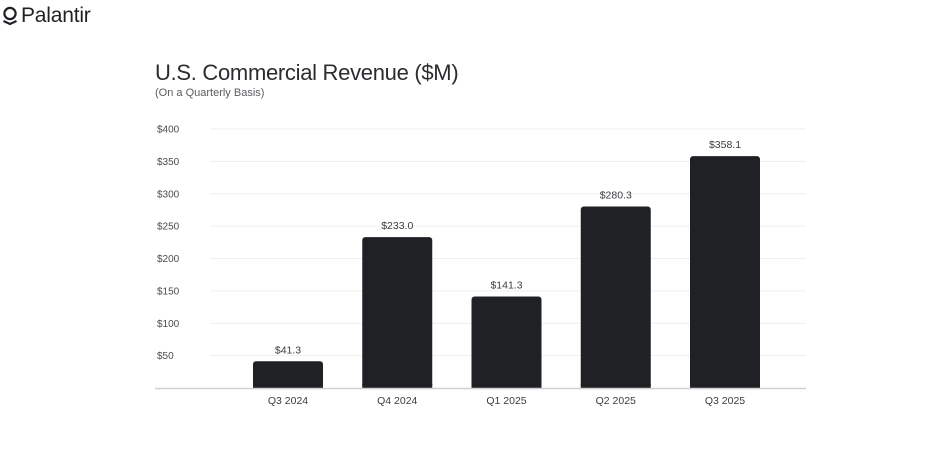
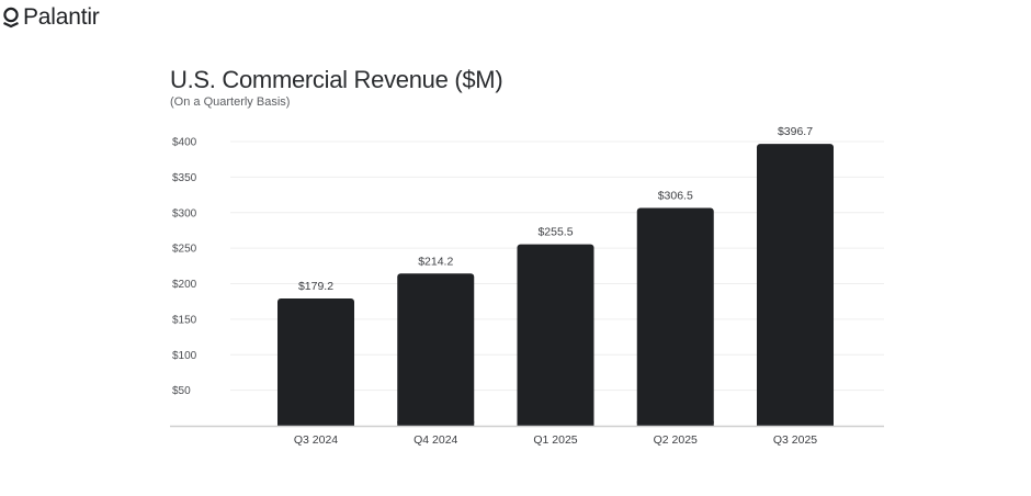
Q3 2024: $41.3 -> $179.2
Q4 2024: $233.0 -> $214.2
Q1 2025: $141.3 -> $255.5
Q2 2025: $280.3 -> $306.5
Q3 2025: $358.1 -> $396.7
